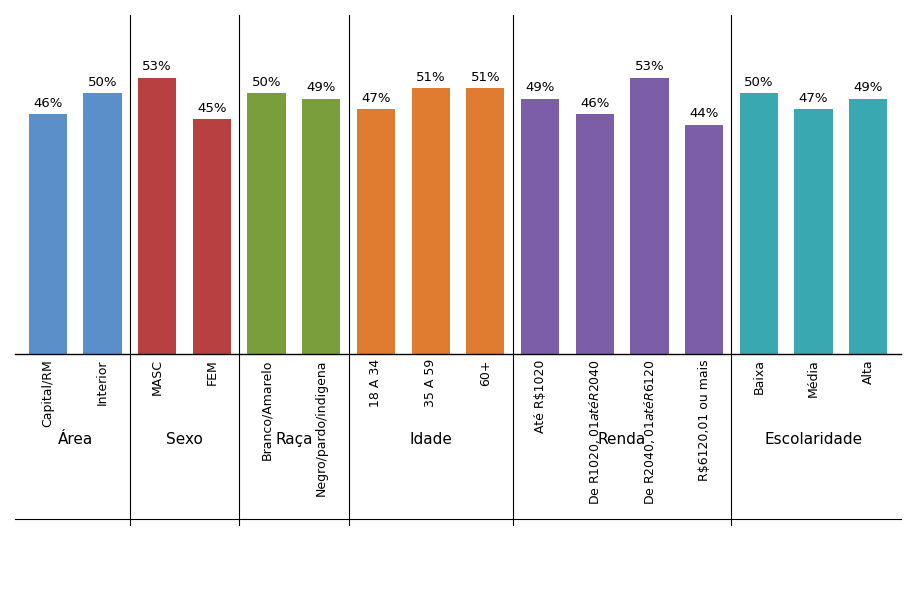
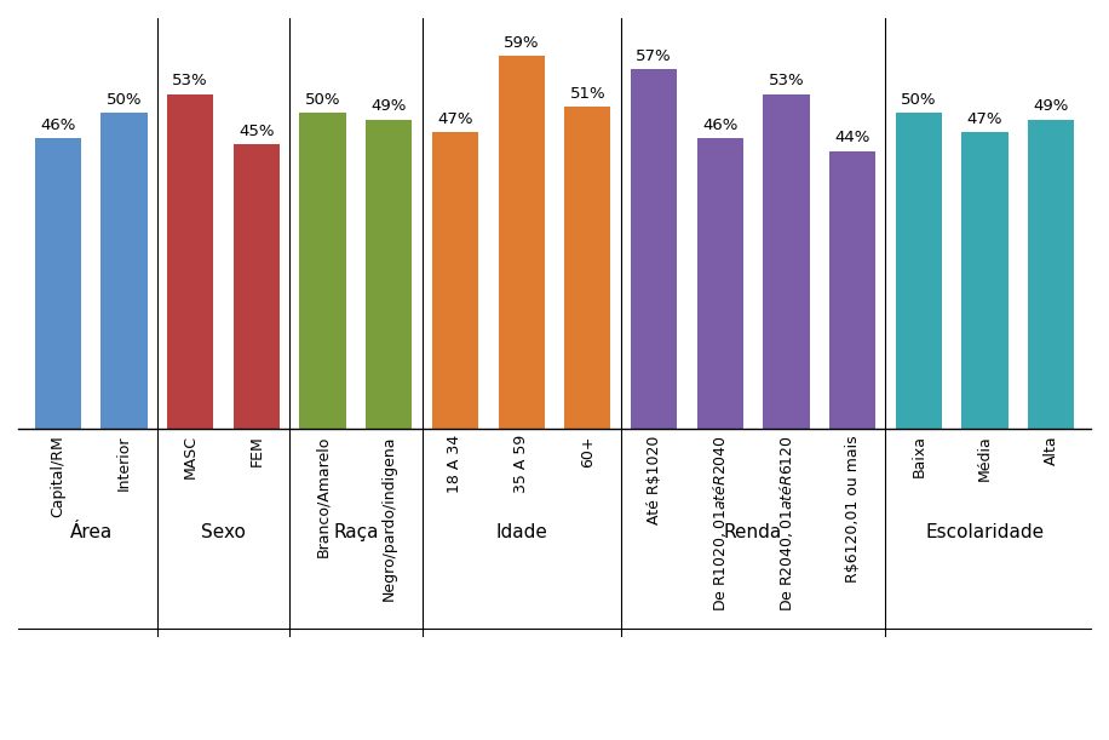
35 A 59: 51% -> 59%
Até R$1020: 49% -> 57%
